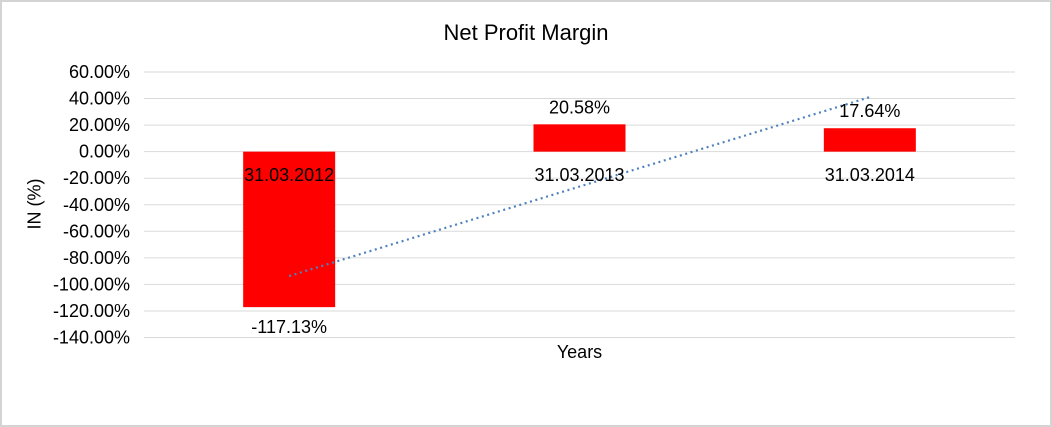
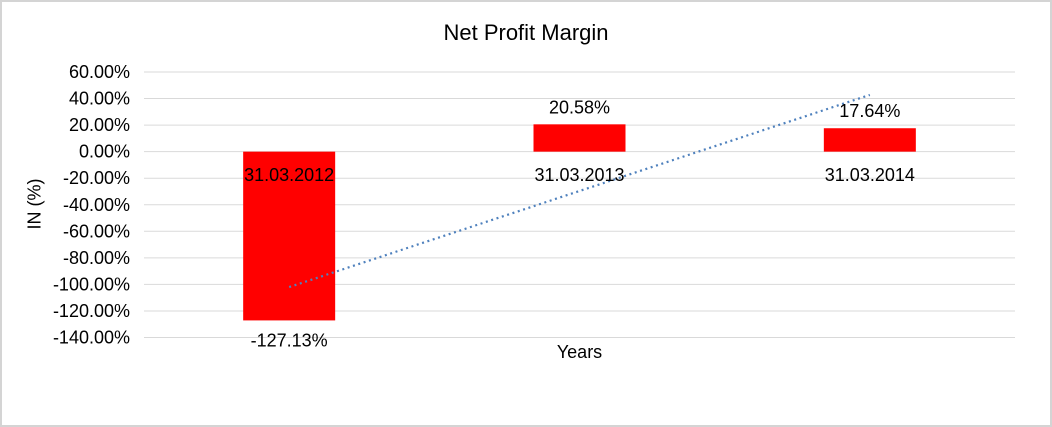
31.03.2012: -117.13% -> -127.13%
